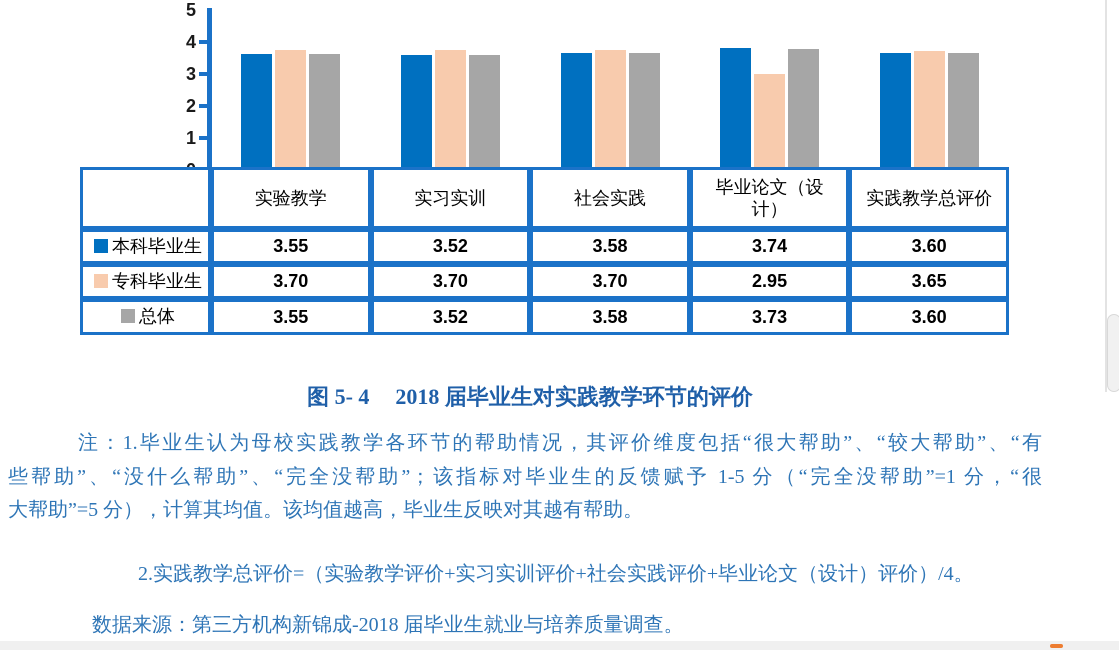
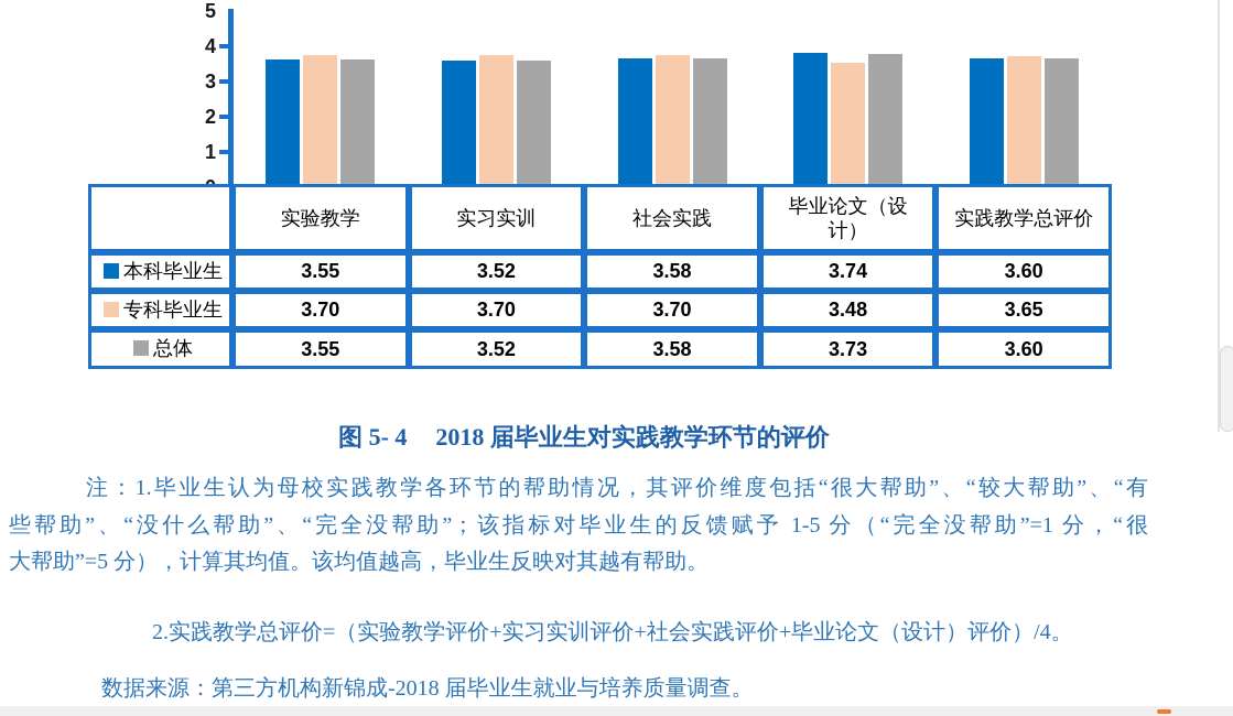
专科毕业生/毕业论文（设计）: 2.95 -> 3.48
